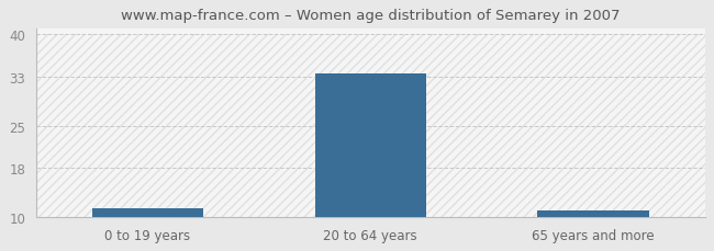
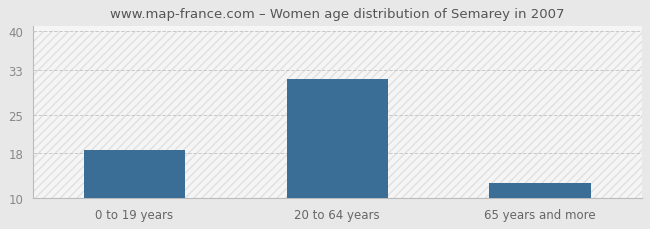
0 to 19 years: 11.5 -> 18.6
20 to 64 years: 33.5 -> 31.4
65 years and more: 11.0 -> 12.6
